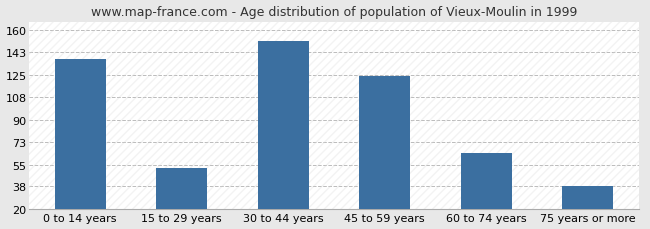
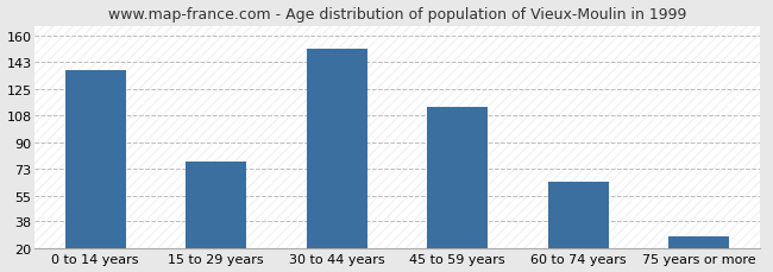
15 to 29 years: 52 -> 77
45 to 59 years: 124 -> 113
75 years or more: 38 -> 28
